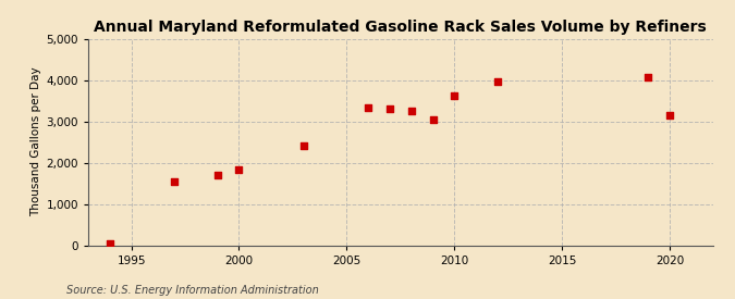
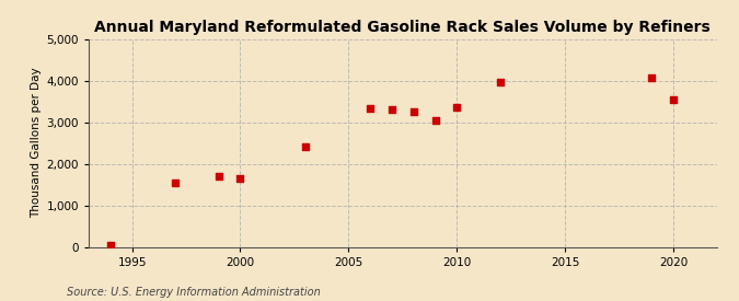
2000: 1,830 -> 1,650
2010: 3,620 -> 3,350
2020: 3,160 -> 3,550
